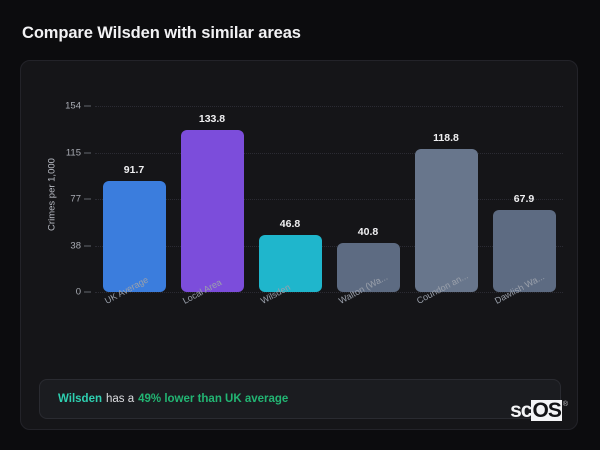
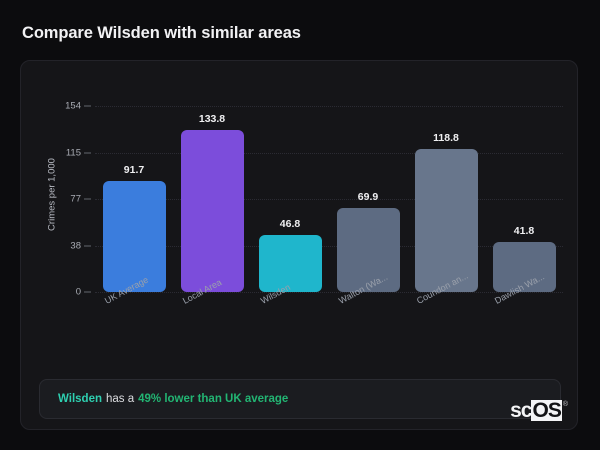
Walton (Wa...: 40.8 -> 69.9
Dawlish Wa...: 67.9 -> 41.8
